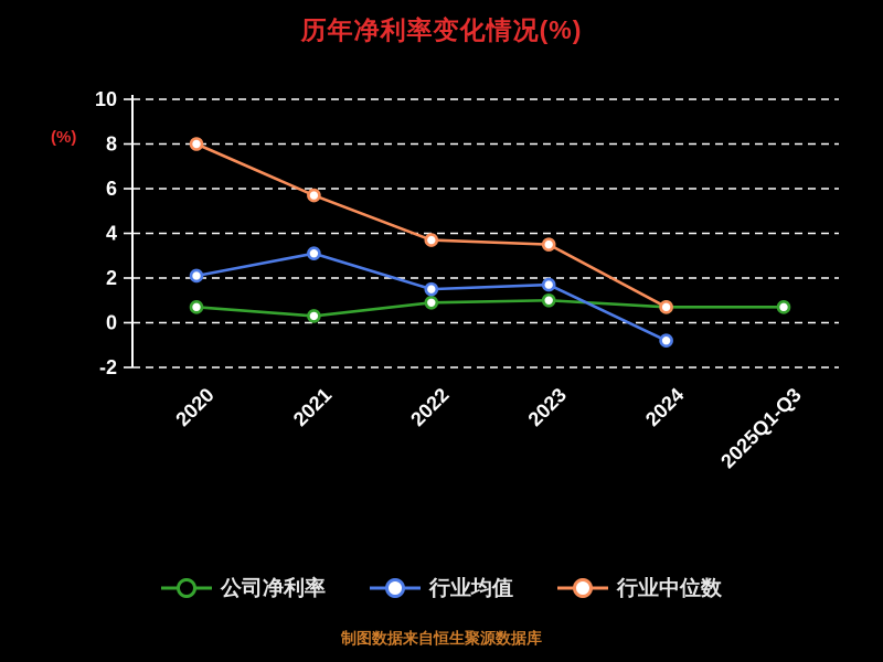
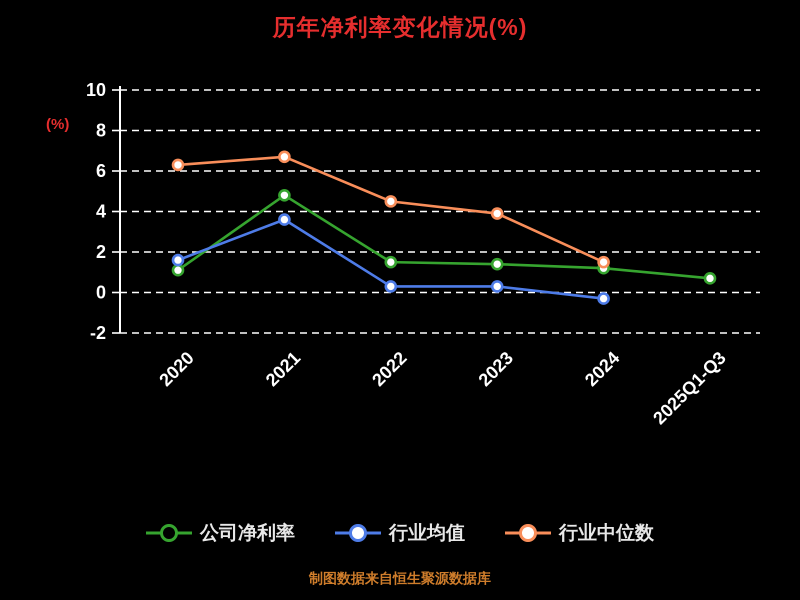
公司净利率/2020: 0.7 -> 1.1
行业均值/2020: 2.1 -> 1.6
行业中位数/2020: 8.0 -> 6.3
公司净利率/2021: 0.3 -> 4.8
行业均值/2021: 3.1 -> 3.6
行业中位数/2021: 5.7 -> 6.7
公司净利率/2022: 0.9 -> 1.5
行业均值/2022: 1.5 -> 0.3
行业中位数/2022: 3.7 -> 4.5
公司净利率/2023: 1.0 -> 1.4
行业均值/2023: 1.7 -> 0.3
行业中位数/2023: 3.5 -> 3.9
公司净利率/2024: 0.7 -> 1.2
行业均值/2024: -0.8 -> -0.3
行业中位数/2024: 0.7 -> 1.5
